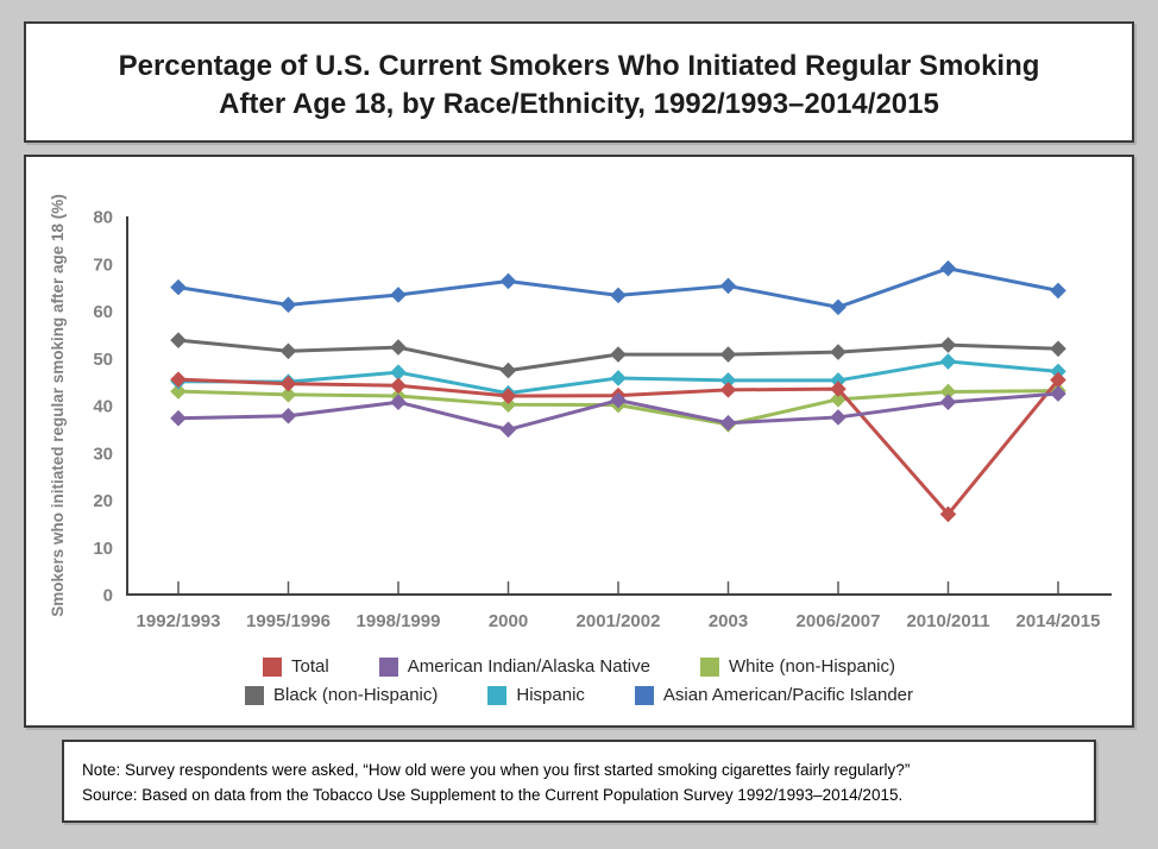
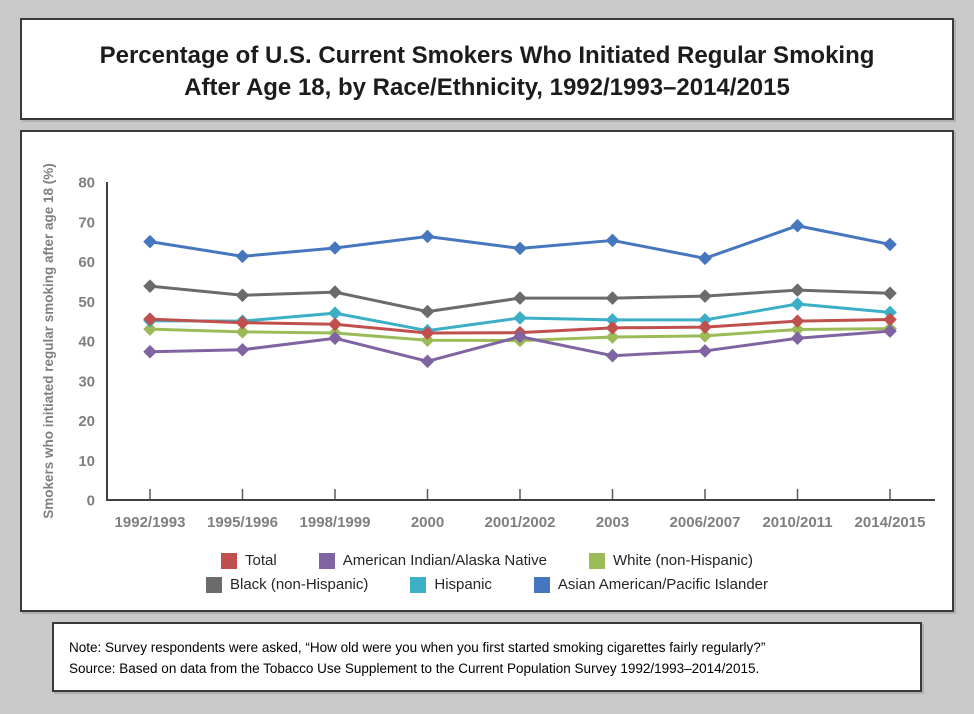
White (non-Hispanic)/2003: 36 -> 41
Total/2010/2011: 17 -> 45
